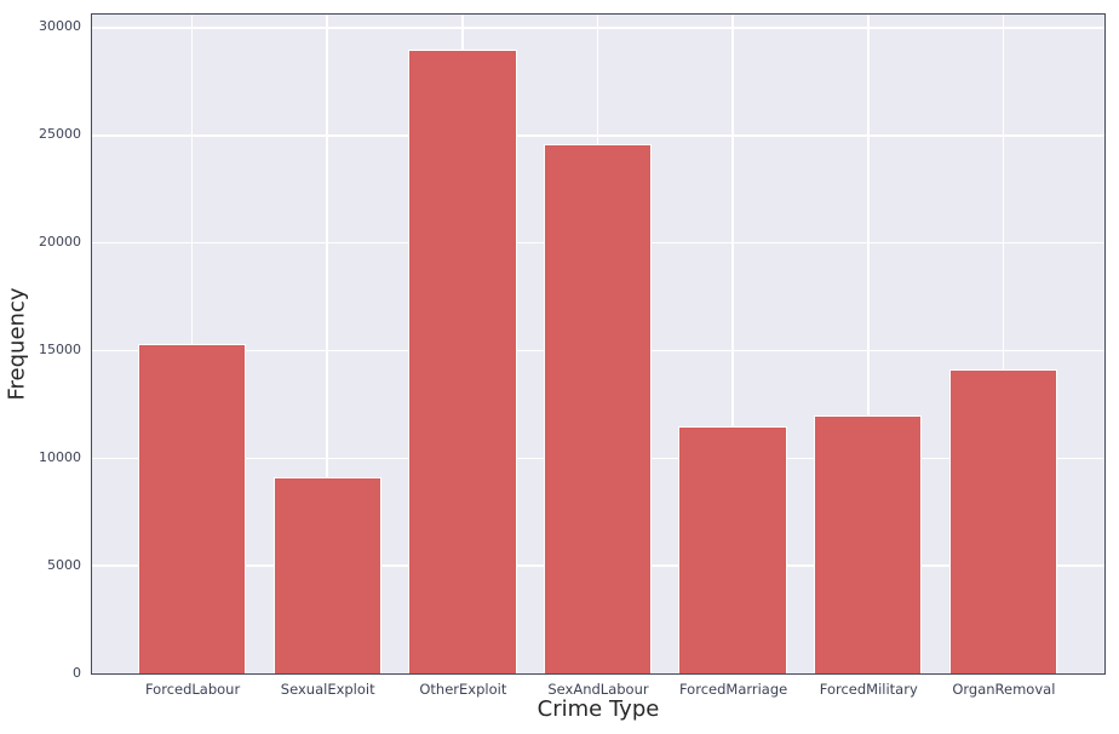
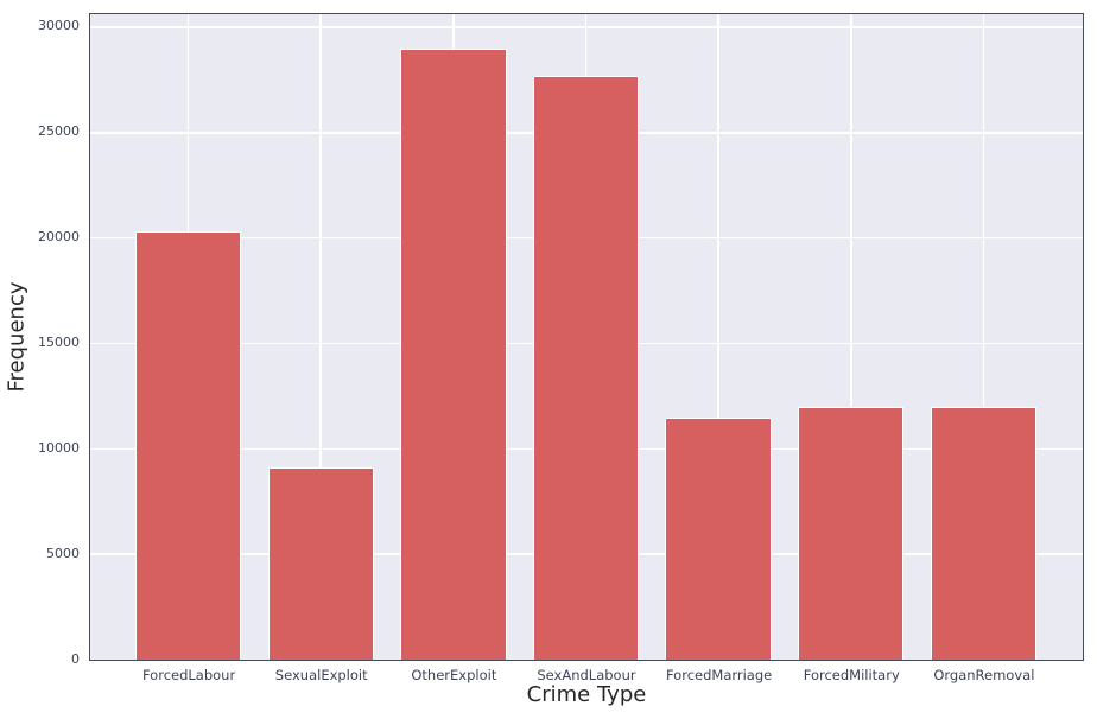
ForcedLabour: 15300 -> 20300
SexAndLabour: 24600 -> 27700
OrganRemoval: 14100 -> 12000
